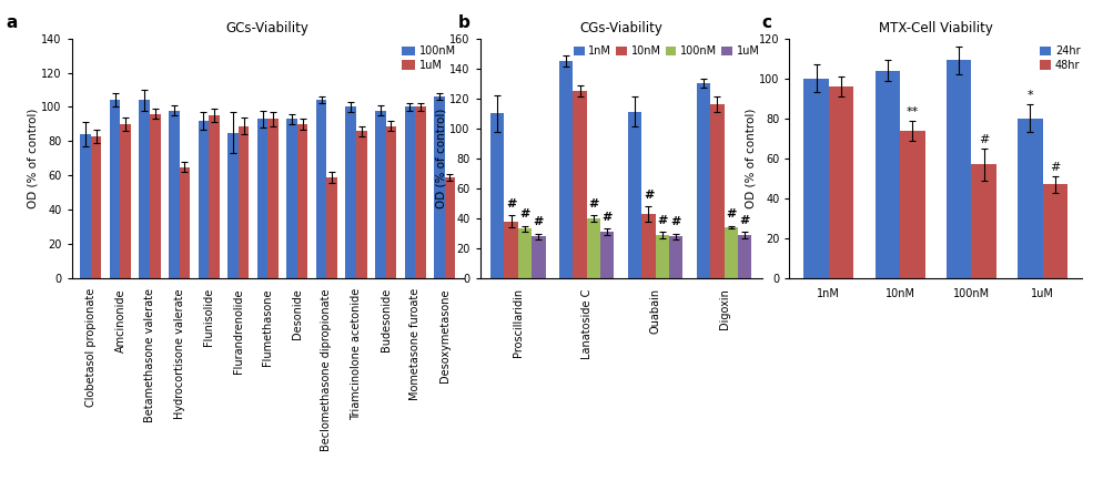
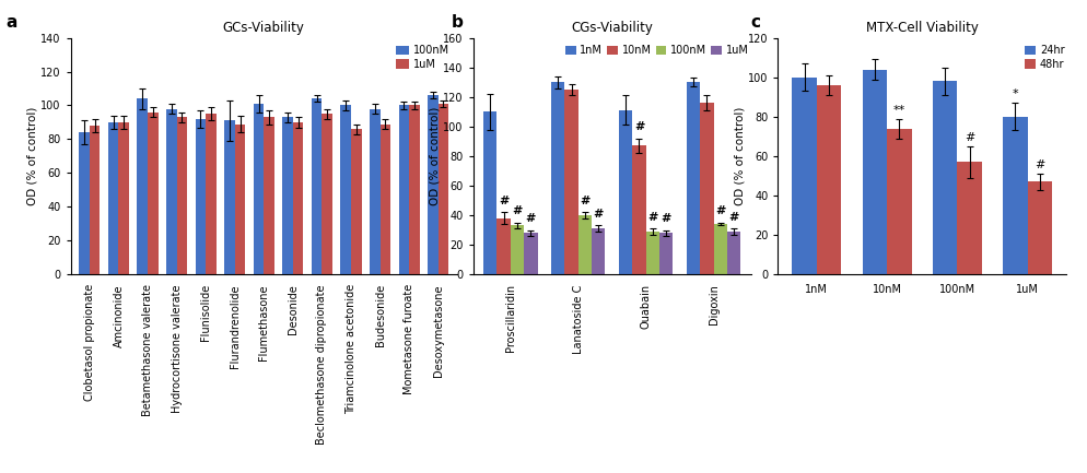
GCs-Viability/1uM/Clobetasol propionate: 83 -> 88
GCs-Viability/100nM/Amcinonide: 104 -> 90
GCs-Viability/1uM/Hydrocortisone valerate: 65 -> 93
GCs-Viability/100nM/Flurandrenolide: 85 -> 91
GCs-Viability/100nM/Flumethasone: 93 -> 101
GCs-Viability/1uM/Beclomethasone dipropionate: 59 -> 95
GCs-Viability/1uM/Desoxymetasone: 59 -> 101
CGs-Viability/1nM/Lanatoside C: 145 -> 130
CGs-Viability/10nM/Ouabain: 43 -> 87
MTX-Cell Viability/24hr/100nM: 109 -> 98
